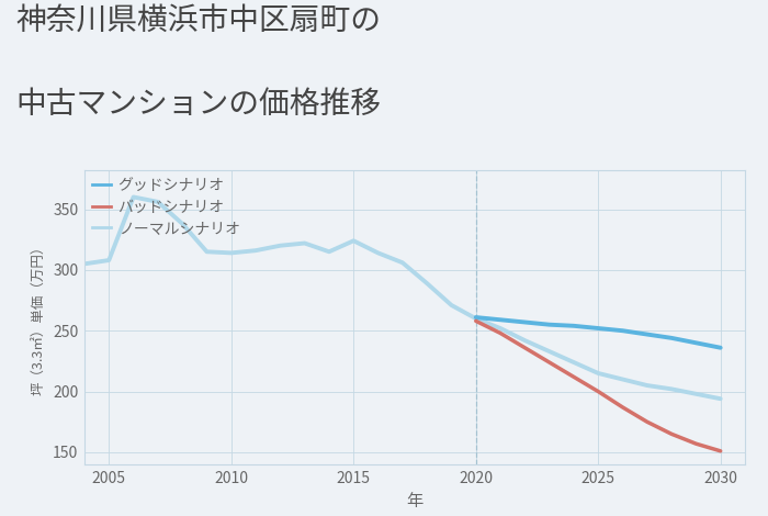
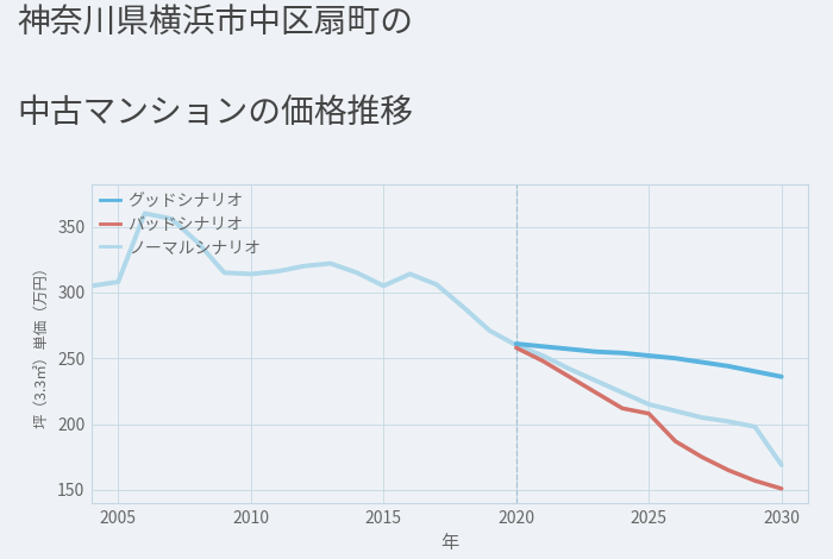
ノーマルシナリオ/2015: 324 -> 305
バッドシナリオ/2025: 200 -> 208
ノーマルシナリオ/2030: 194 -> 169
